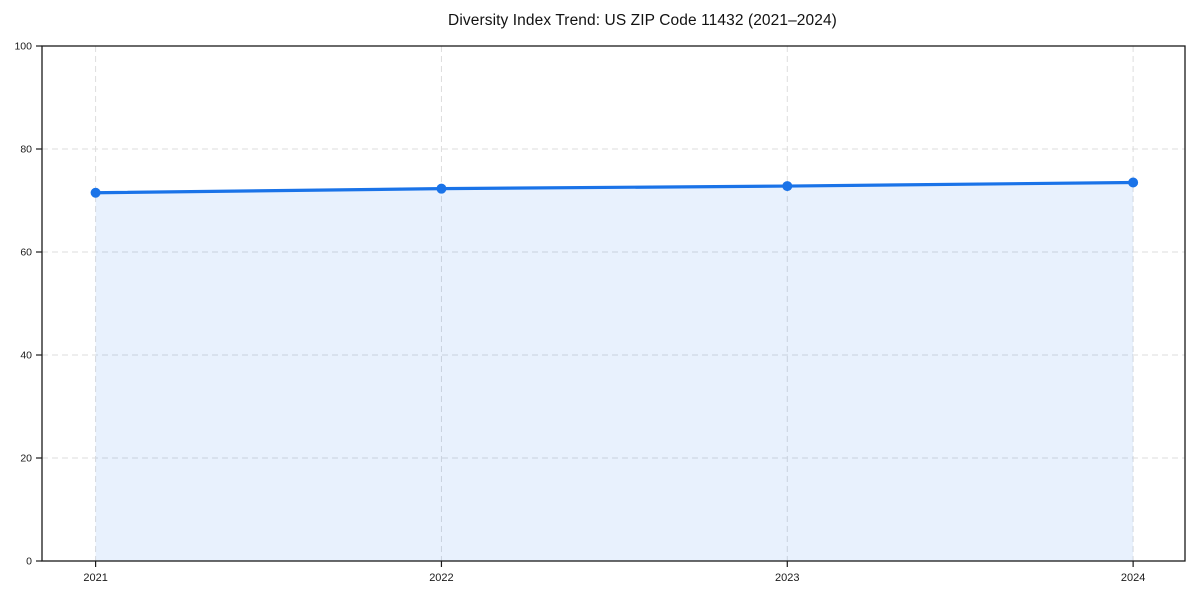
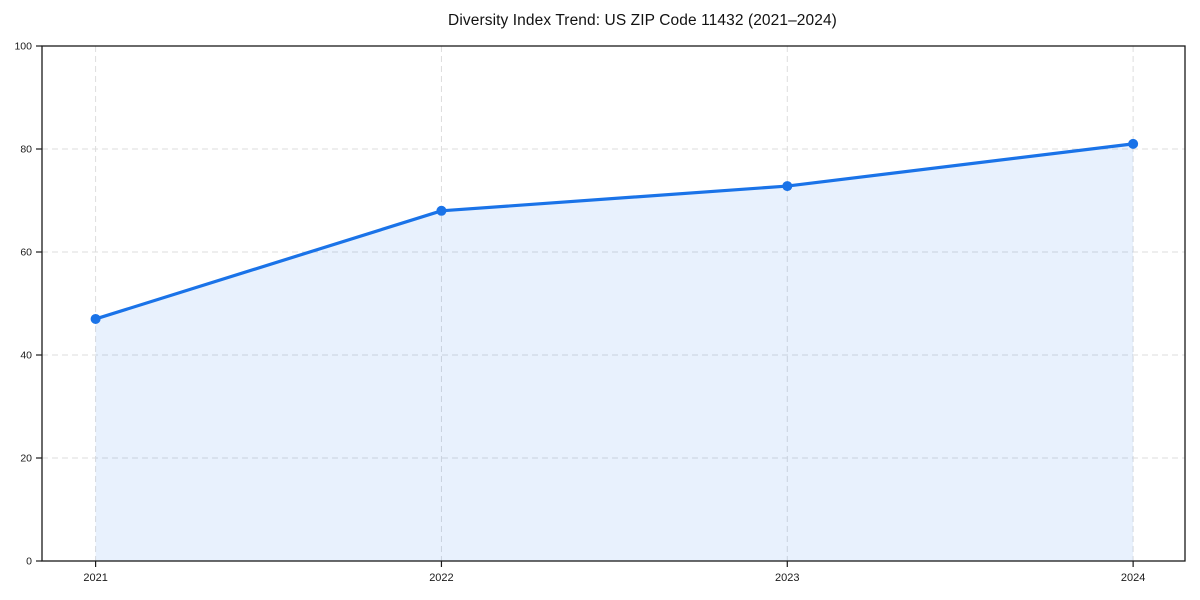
2021: 72 -> 47
2022: 72 -> 68
2024: 74 -> 81
